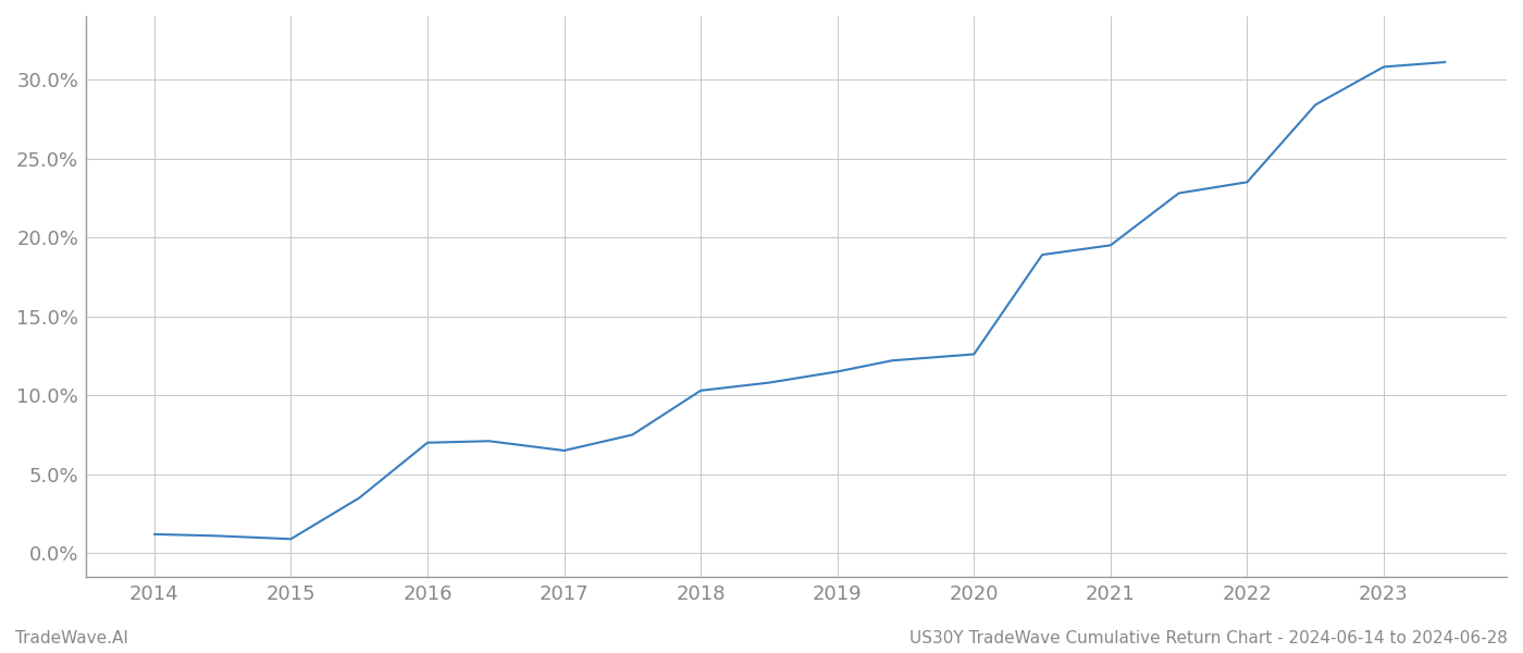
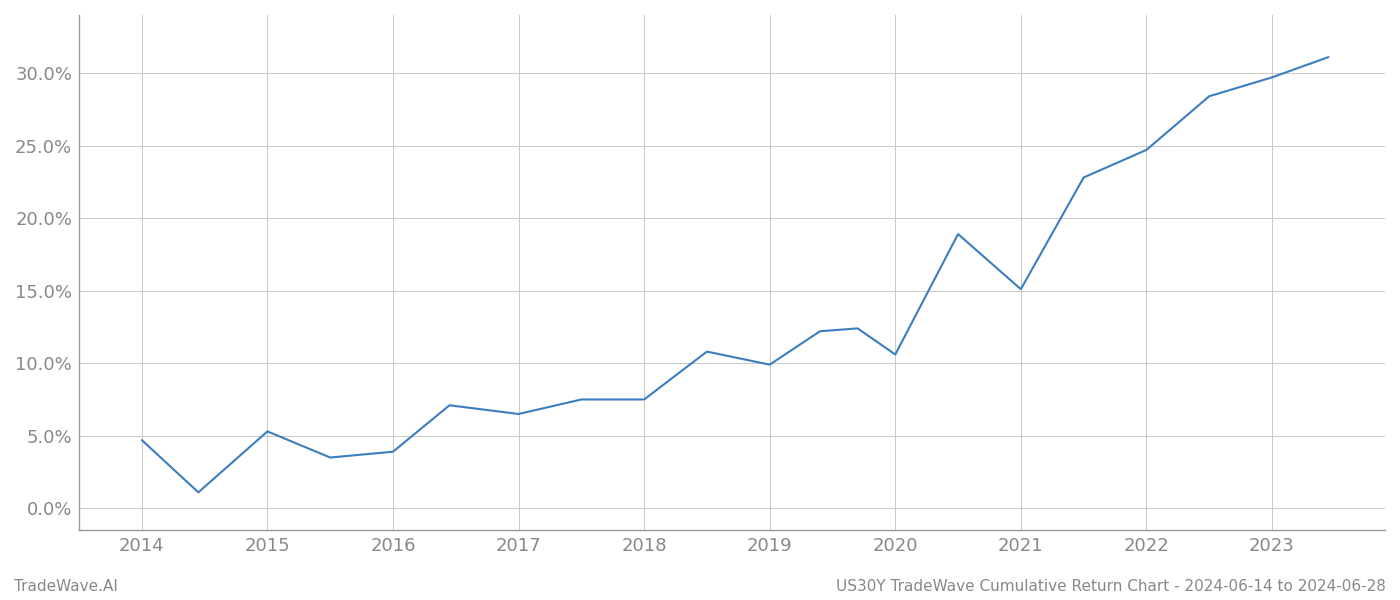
2014: 1.2% -> 4.7%
2015: 0.9% -> 5.3%
2016: 7.0% -> 3.9%
2018: 10.3% -> 7.5%
2019: 11.5% -> 9.9%
2020: 12.6% -> 10.6%
2021: 19.5% -> 15.1%
2022: 23.5% -> 24.7%
2023: 30.8% -> 29.7%
